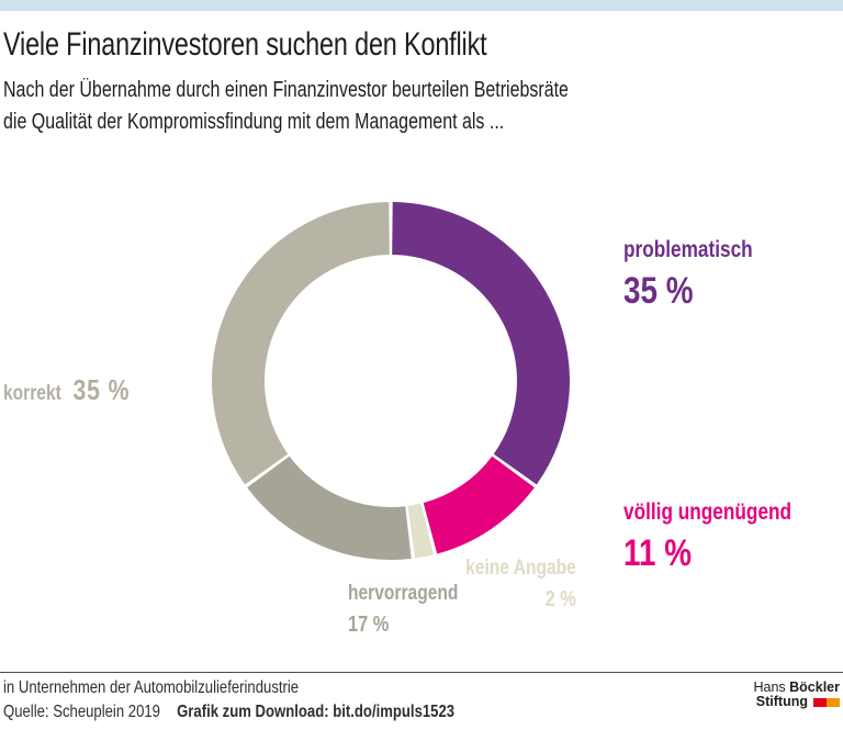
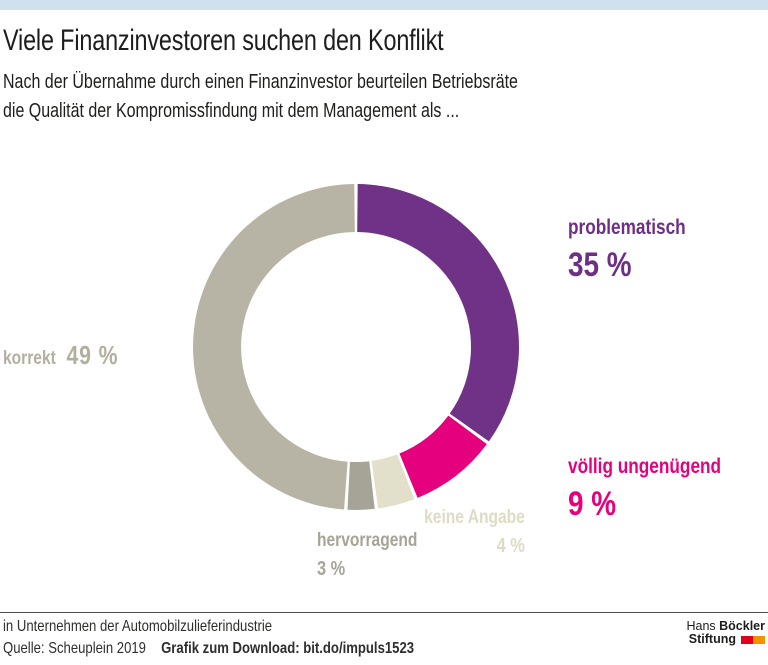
völlig ungenügend: 11 -> 9
keine Angabe: 2 -> 4
hervorragend: 17 -> 3
korrekt: 35 -> 49
